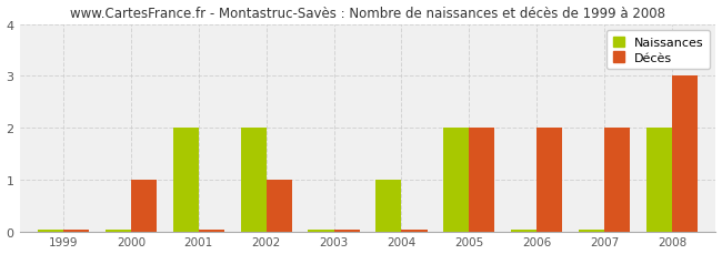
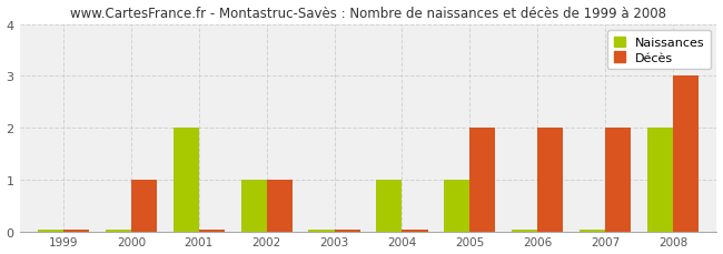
Naissances/2002: 2 -> 1
Naissances/2005: 2 -> 1
